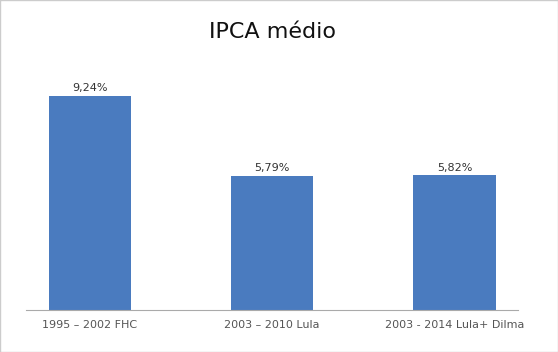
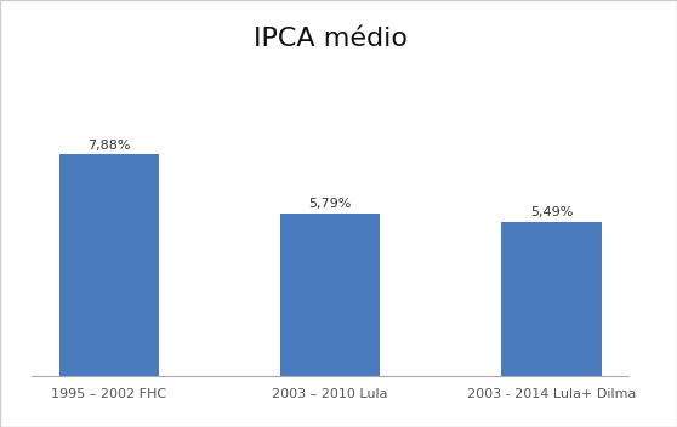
1995 – 2002 FHC: 9,24% -> 7,88%
2003 - 2014 Lula+ Dilma: 5,82% -> 5,49%
